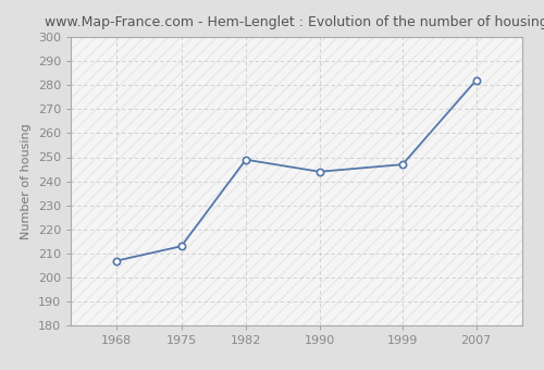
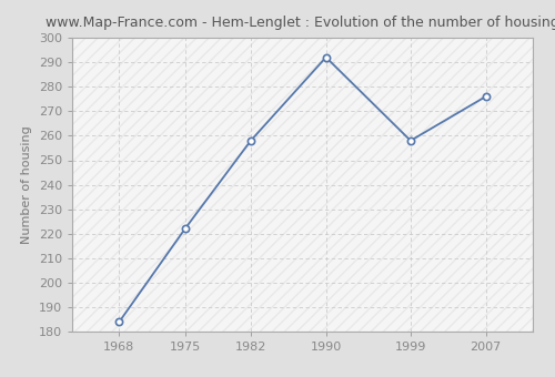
1968: 207 -> 184
1975: 213 -> 222
1982: 249 -> 258
1990: 244 -> 292
1999: 247 -> 258
2007: 282 -> 276
